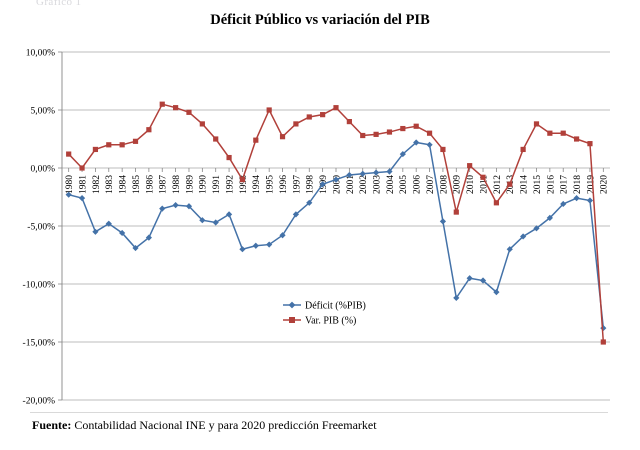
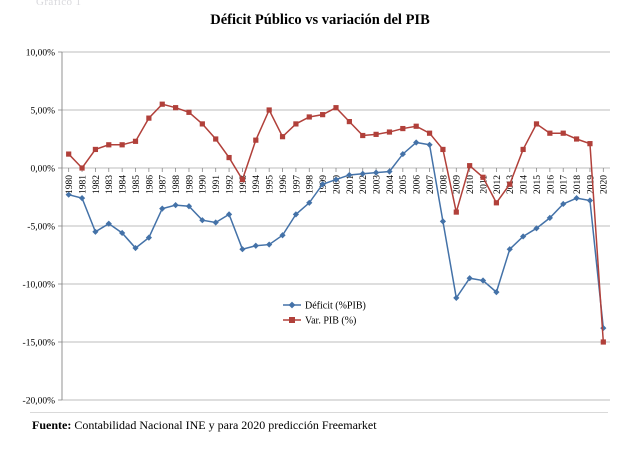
Var. PIB (%)/1986: 3,3% -> 4,3%
